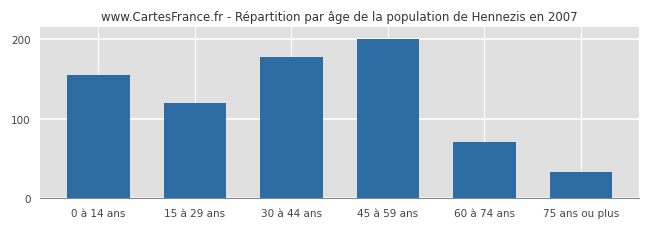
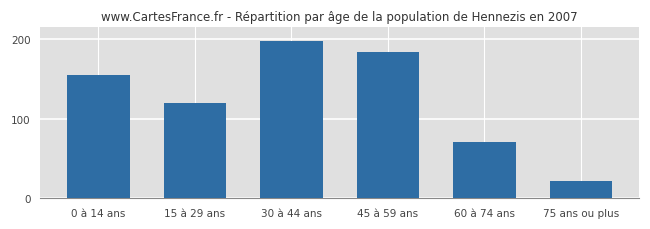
30 à 44 ans: 178 -> 198
45 à 59 ans: 200 -> 184
75 ans ou plus: 33 -> 22
